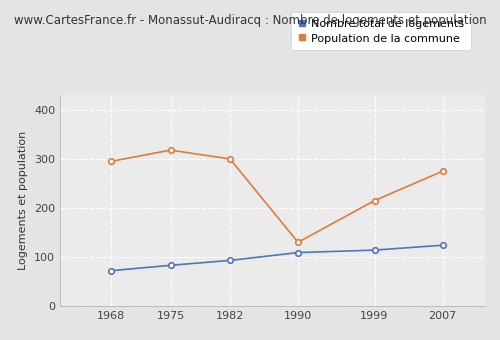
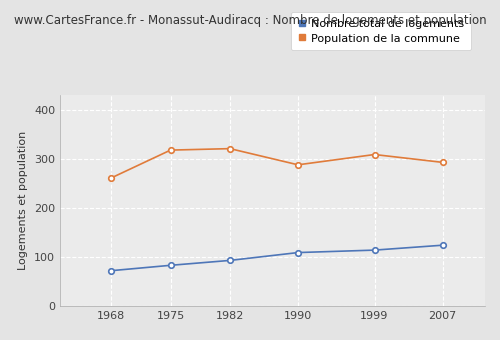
Population de la commune/1968: 295 -> 261
Population de la commune/1982: 300 -> 321
Population de la commune/1990: 130 -> 288
Population de la commune/1999: 215 -> 309
Population de la commune/2007: 275 -> 293
